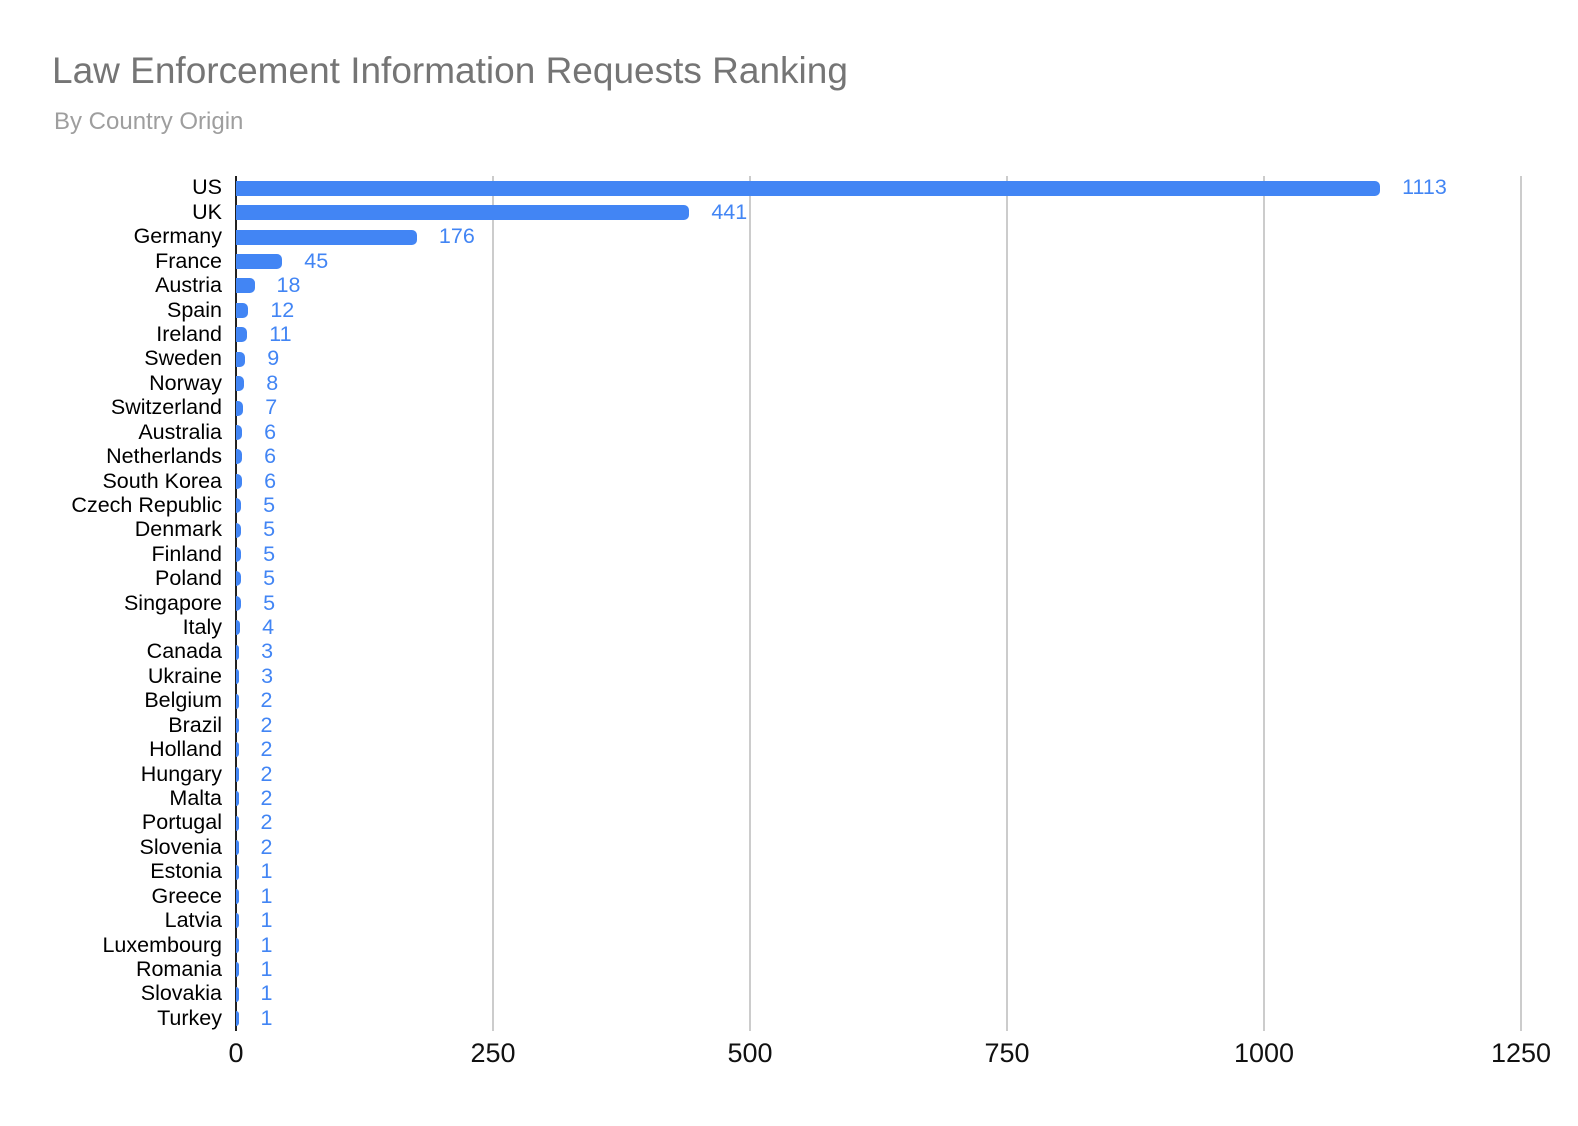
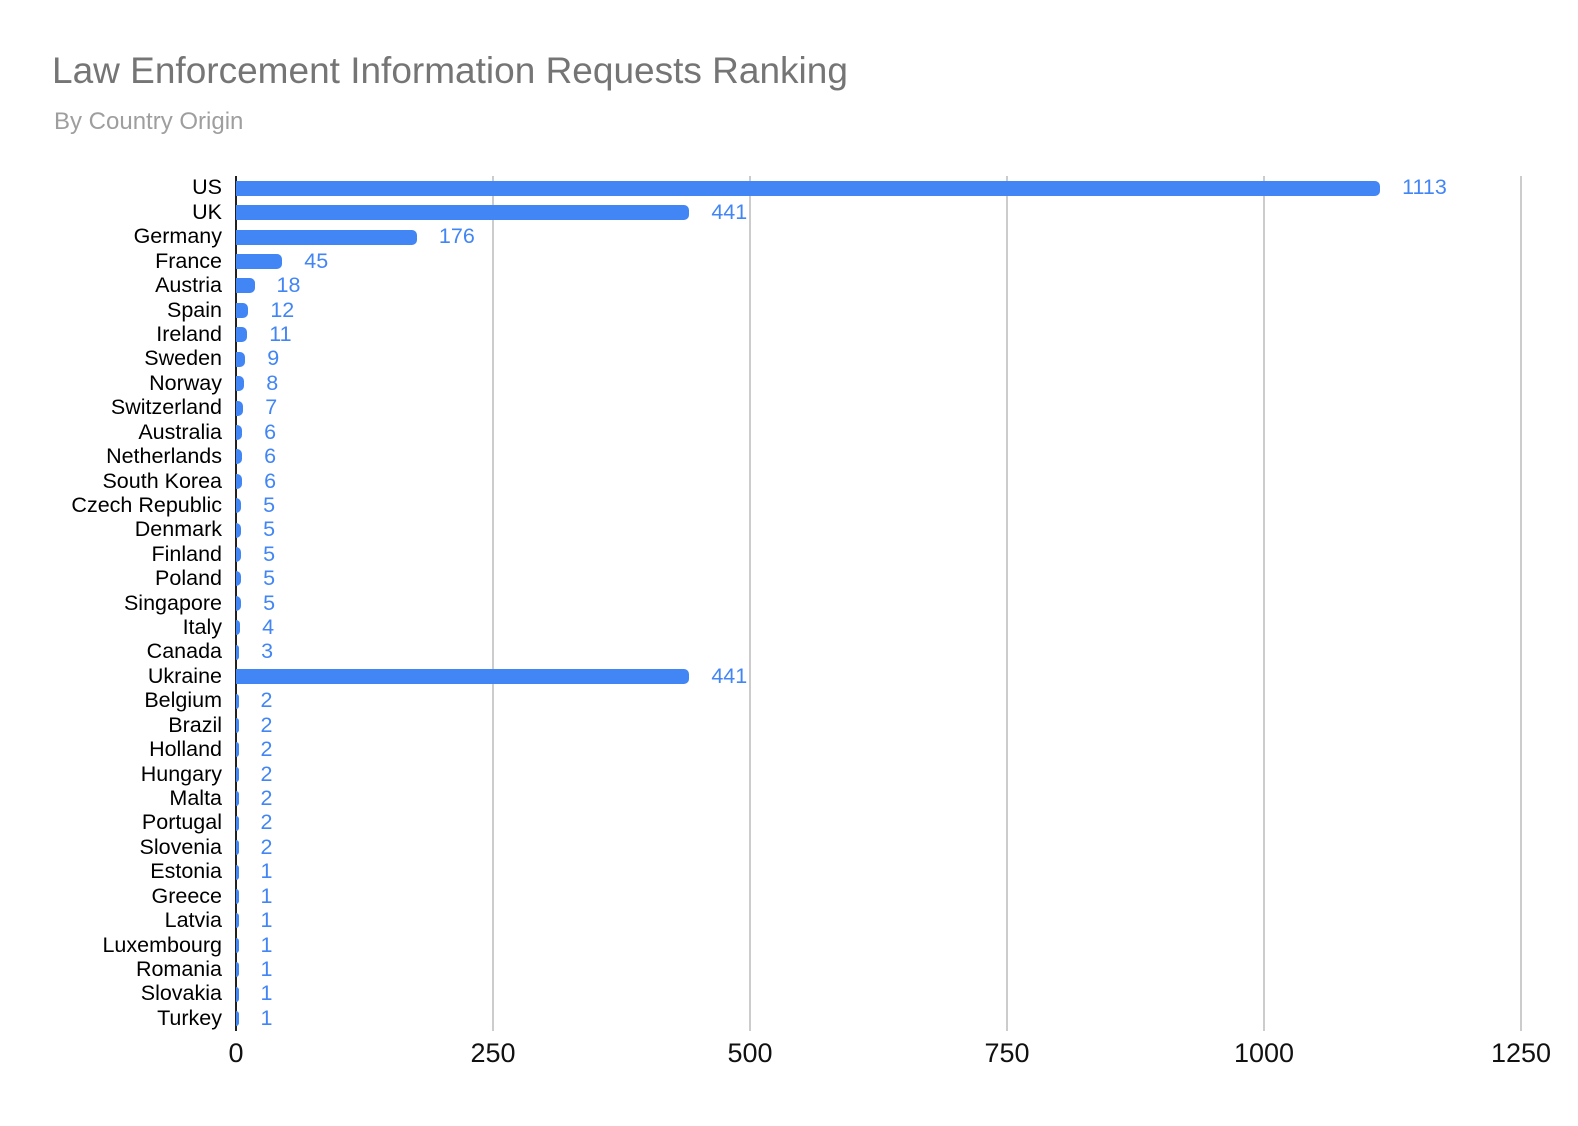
Ukraine: 3 -> 441
